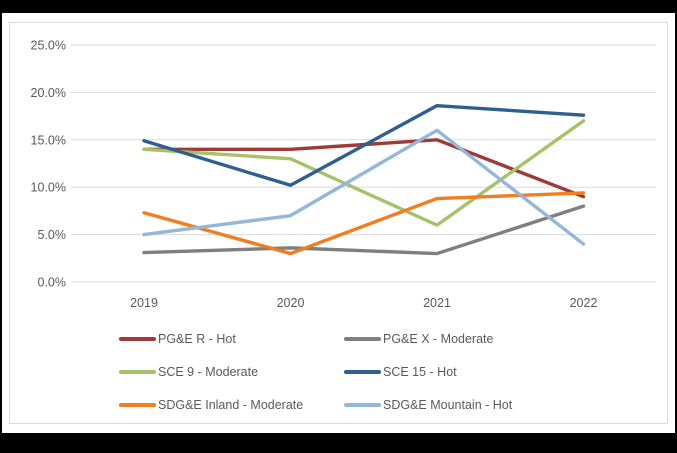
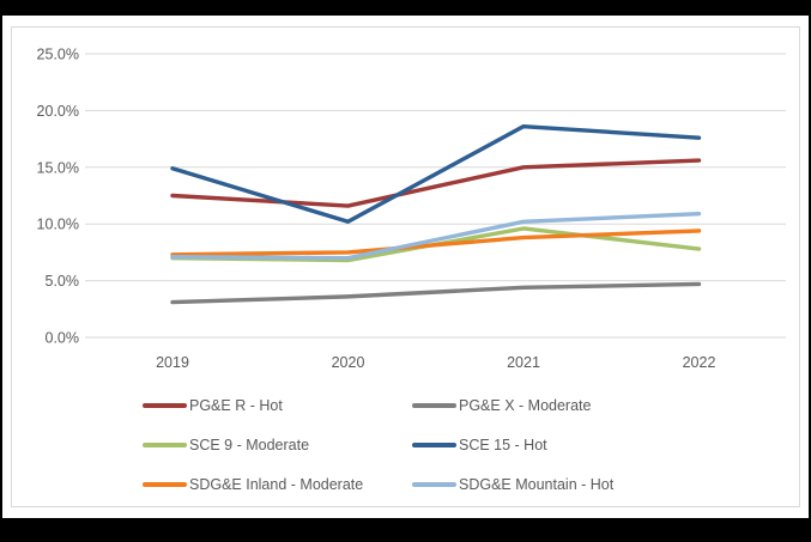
PG&E R - Hot/2019: 14% -> 12%
SCE 9 - Moderate/2019: 14% -> 7%
SDG&E Mountain - Hot/2019: 5% -> 7%
PG&E R - Hot/2020: 14% -> 12%
SCE 9 - Moderate/2020: 13% -> 7%
SDG&E Inland - Moderate/2020: 3% -> 8%
PG&E X - Moderate/2021: 3% -> 4%
SCE 9 - Moderate/2021: 6% -> 10%
SDG&E Mountain - Hot/2021: 16% -> 10%
PG&E R - Hot/2022: 9% -> 16%
PG&E X - Moderate/2022: 8% -> 5%
SCE 9 - Moderate/2022: 17% -> 8%
SDG&E Mountain - Hot/2022: 4% -> 11%
